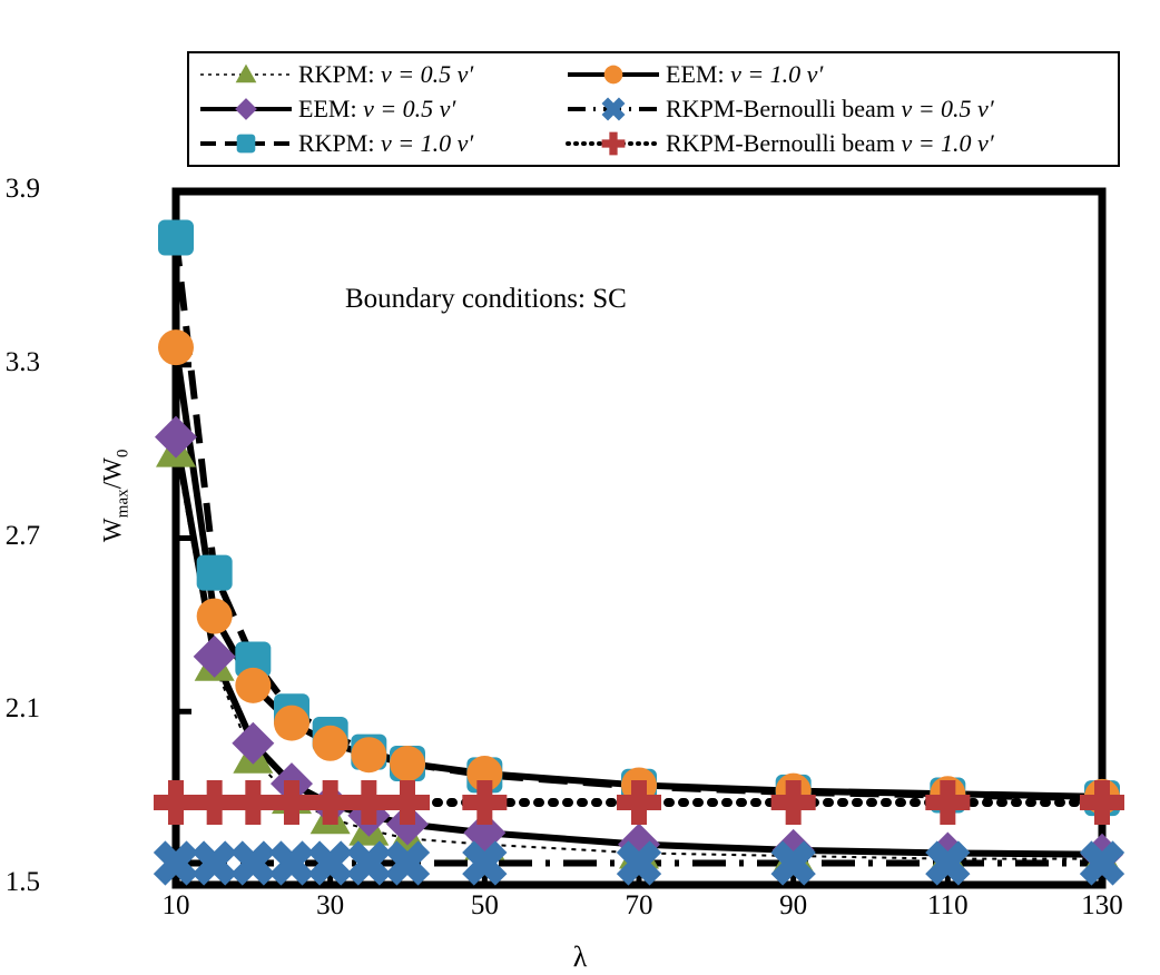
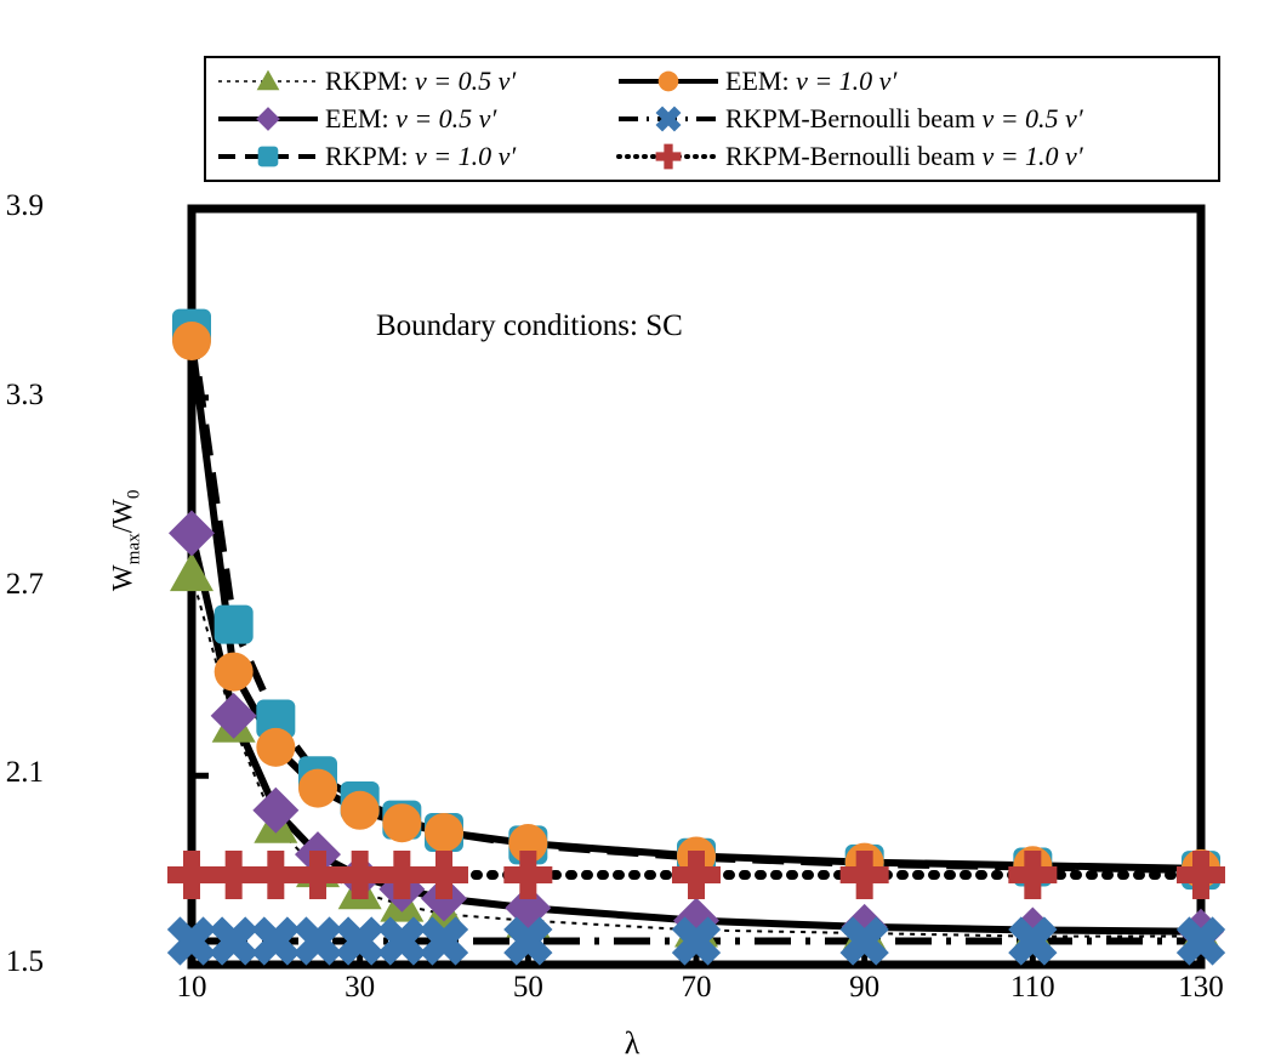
RKPM: v = 0.5 v′/10: 3.00 -> 2.74
EEM: v = 0.5 v′/10: 3.05 -> 2.87
RKPM: v = 1.0 v′/10: 3.74 -> 3.52
EEM: v = 1.0 v′/10: 3.36 -> 3.48
